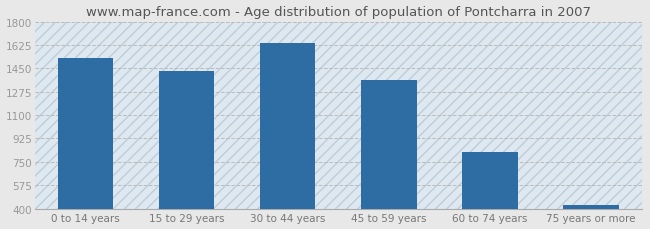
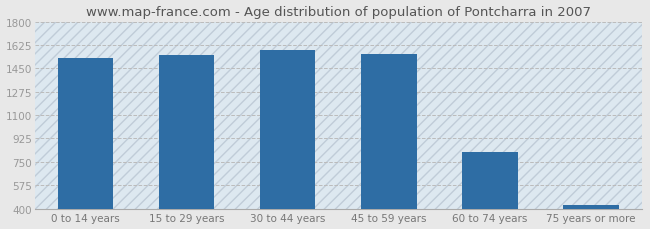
15 to 29 years: 1430 -> 1550
30 to 44 years: 1640 -> 1590
45 to 59 years: 1360 -> 1560
